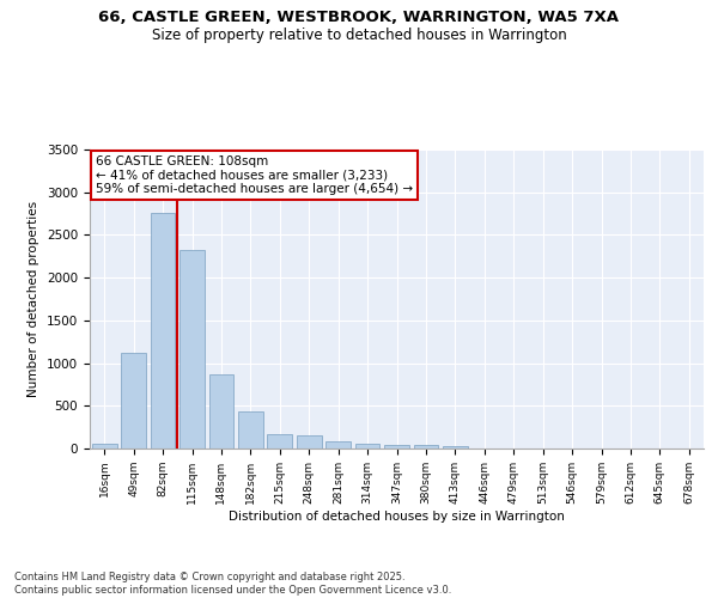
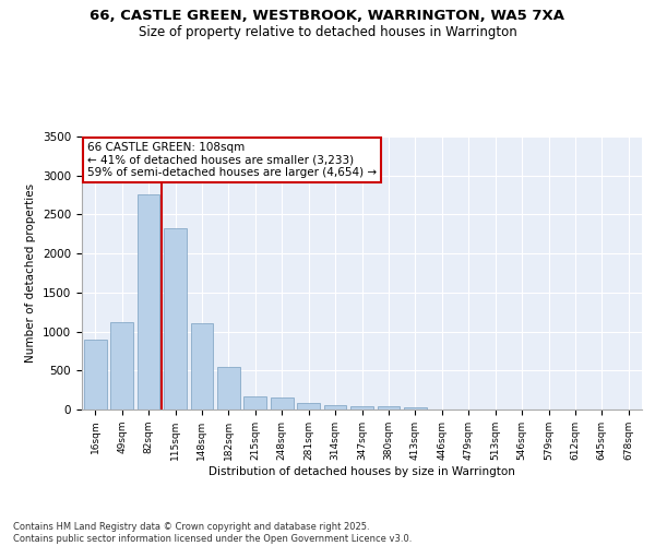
16sqm: 50 -> 900
148sqm: 870 -> 1100
182sqm: 430 -> 540
